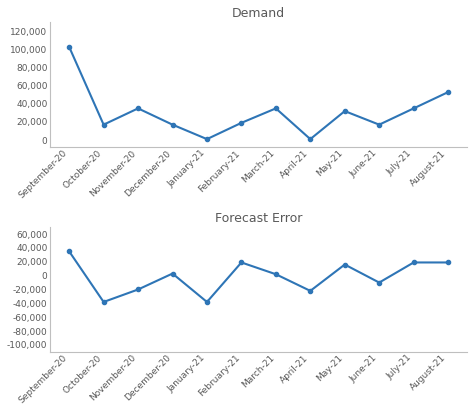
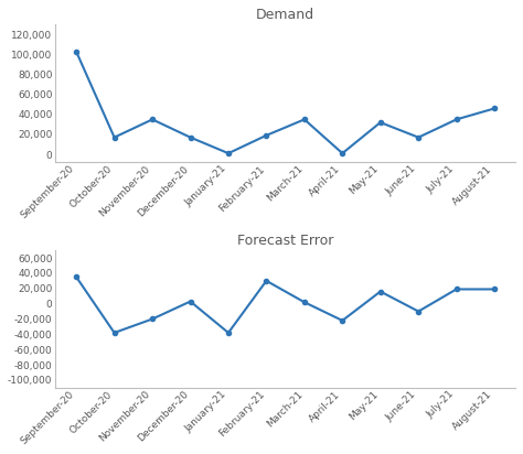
Demand/August-21: 53,000 -> 46,000
Forecast Error/February-21: 19,000 -> 30,000
